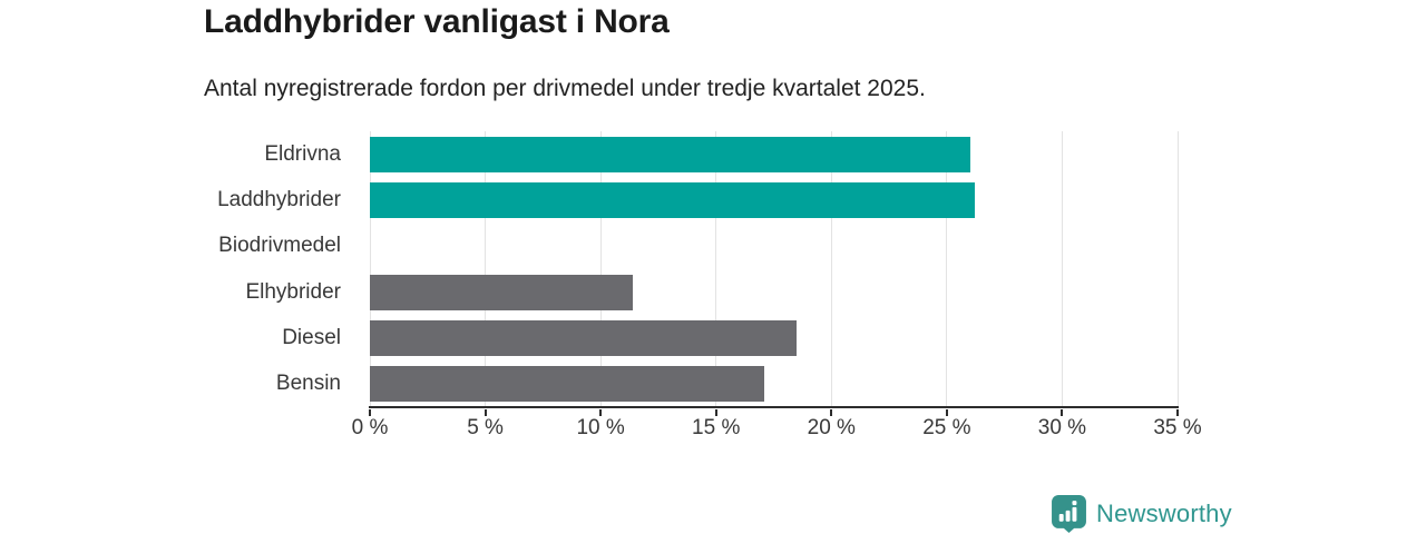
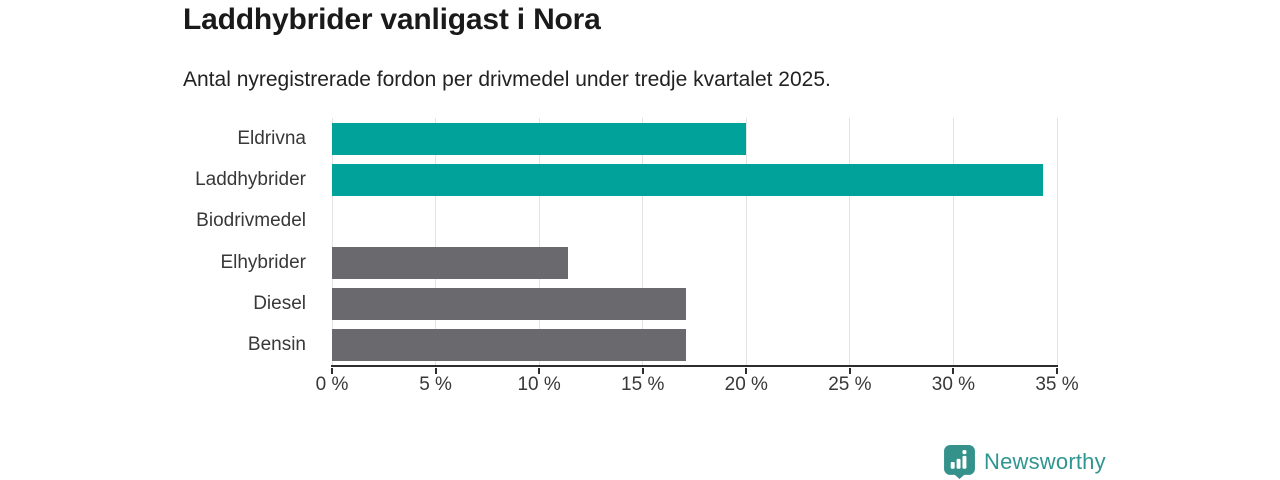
Eldrivna: 26.0% -> 20.0%
Laddhybrider: 26.2% -> 34.3%
Diesel: 18.5% -> 17.1%
